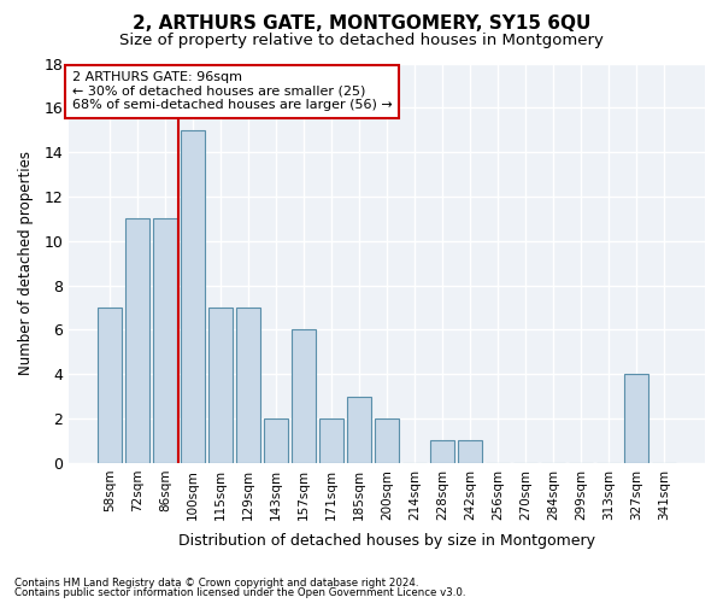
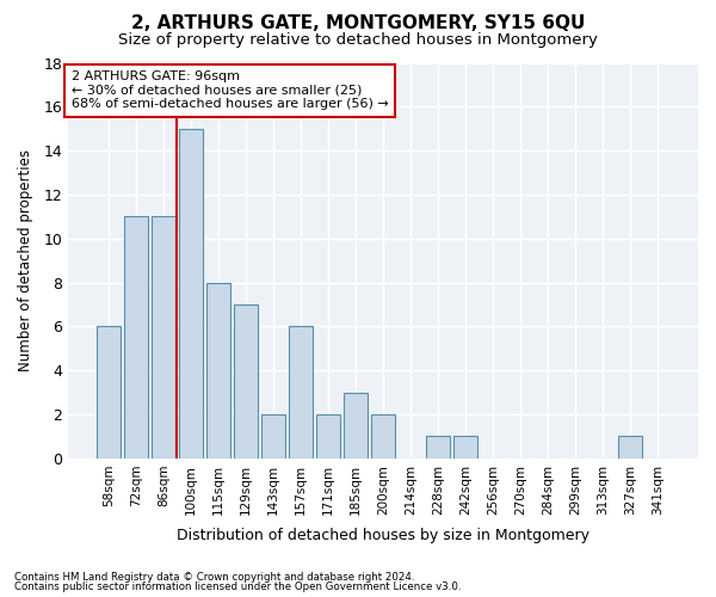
58sqm: 7 -> 6
115sqm: 7 -> 8
327sqm: 4 -> 1
